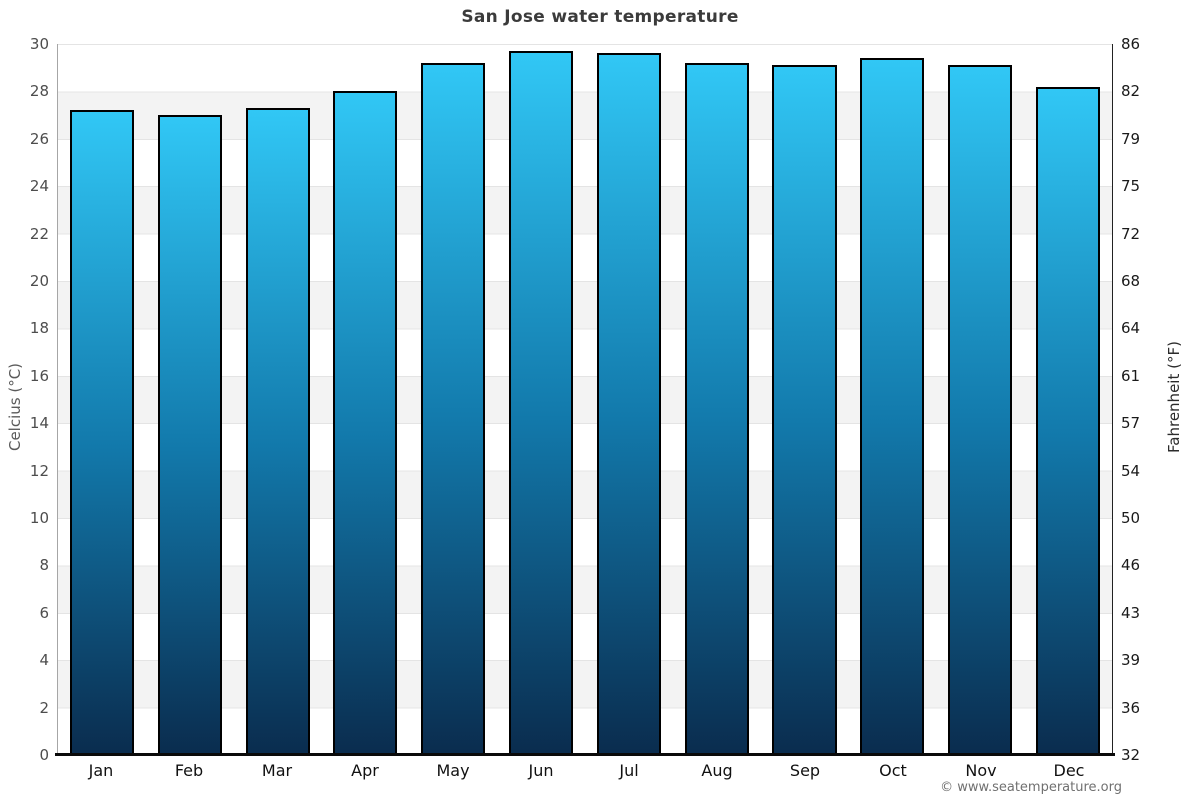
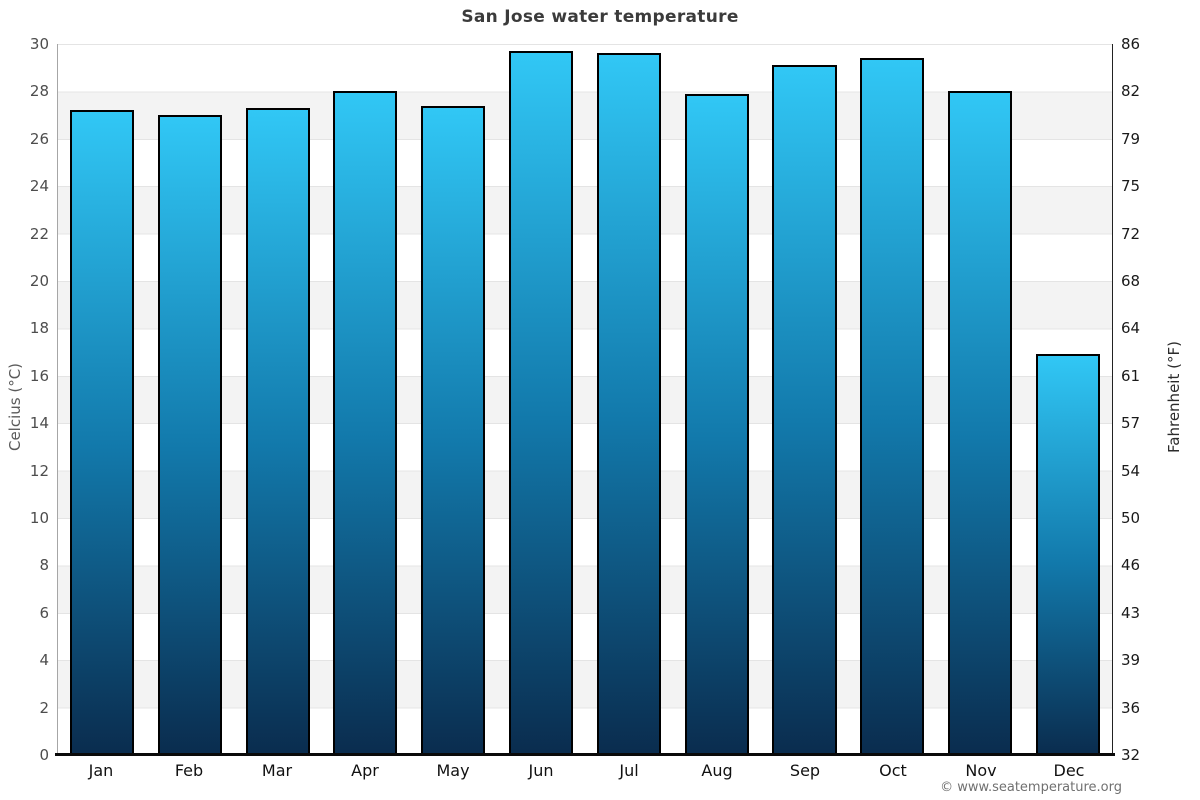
May: 29.2 -> 27.4
Aug: 29.2 -> 27.9
Nov: 29.1 -> 28.0
Dec: 28.2 -> 16.9
